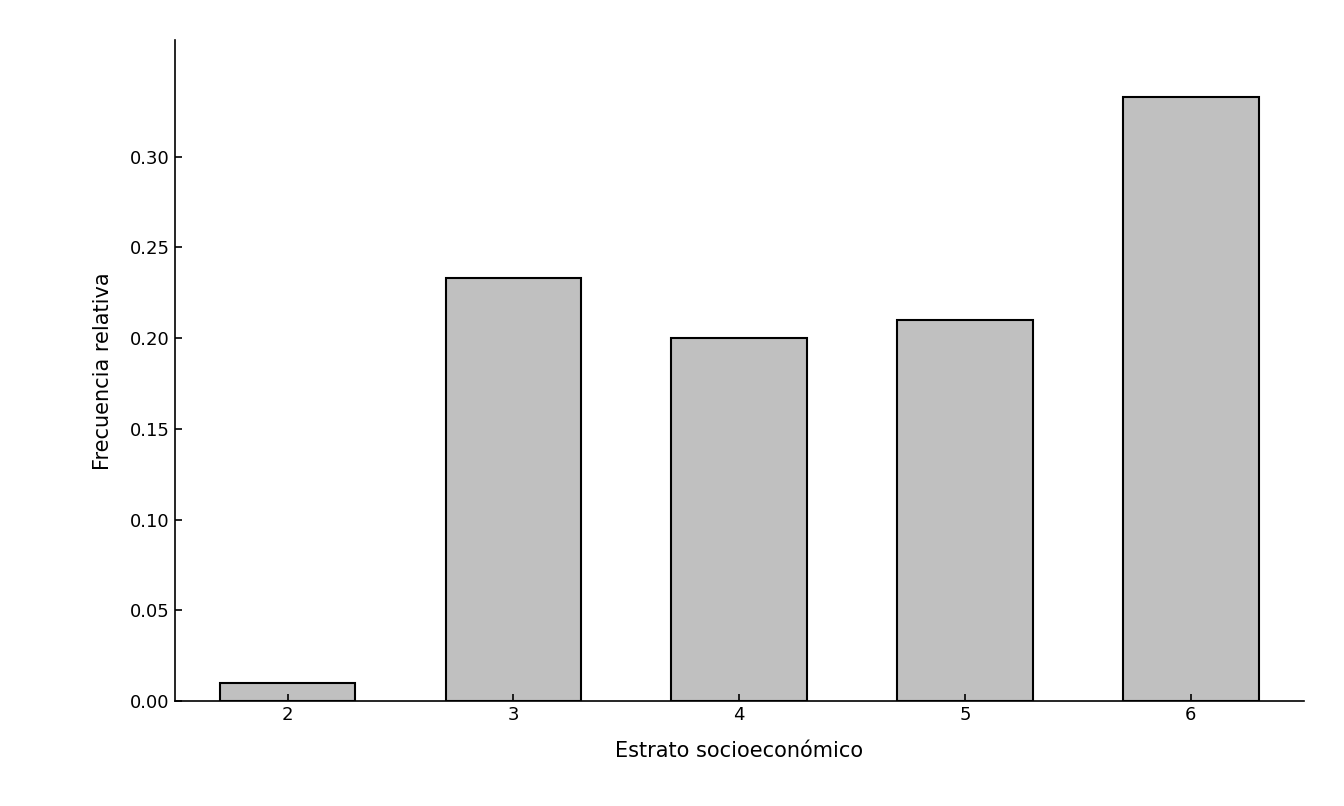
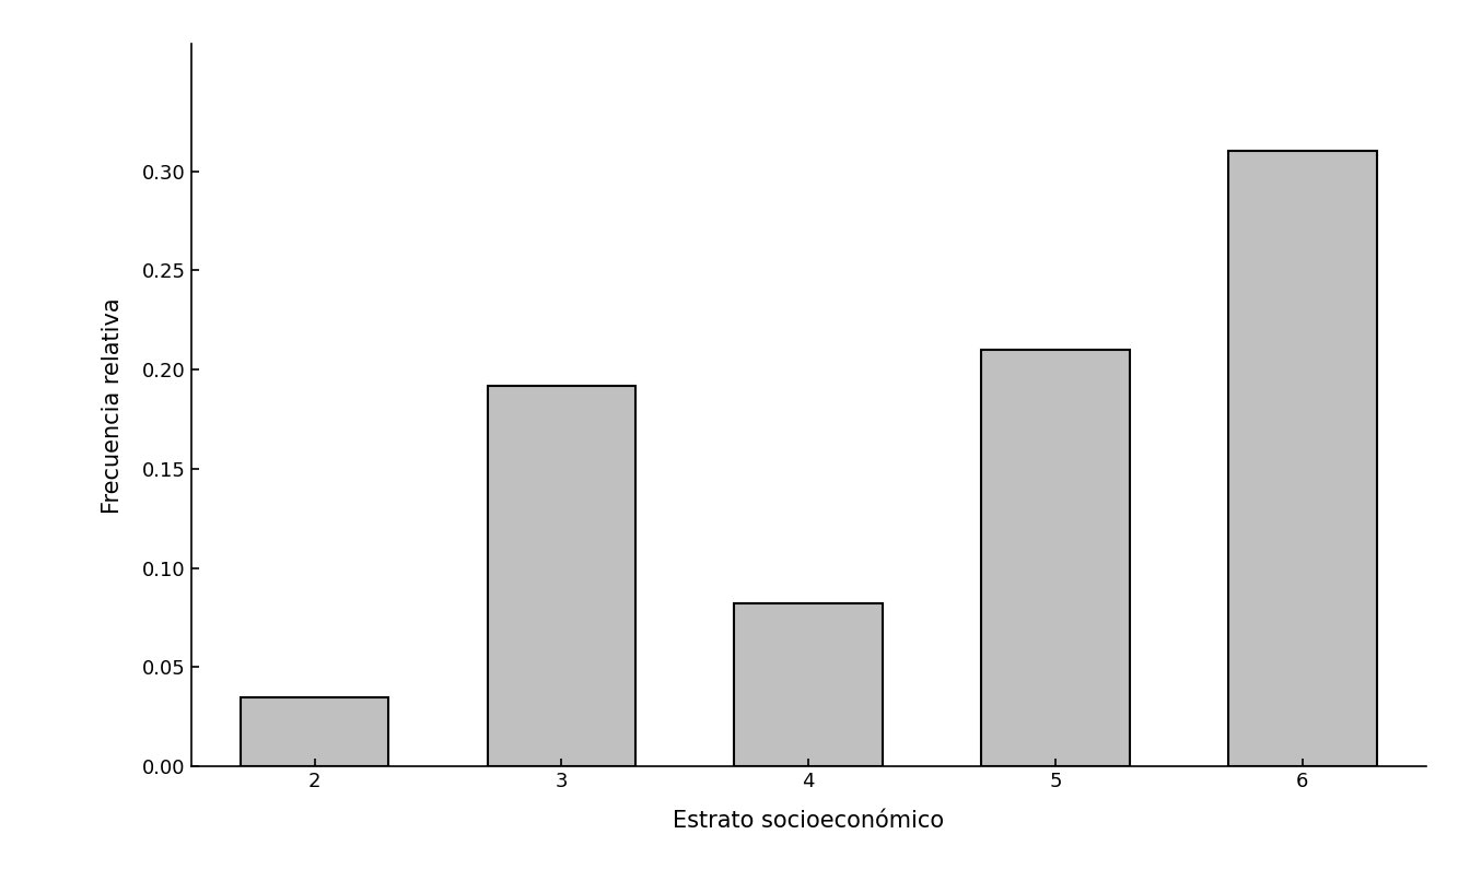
2: 0.010 -> 0.035
3: 0.233 -> 0.192
4: 0.200 -> 0.082
6: 0.333 -> 0.310
